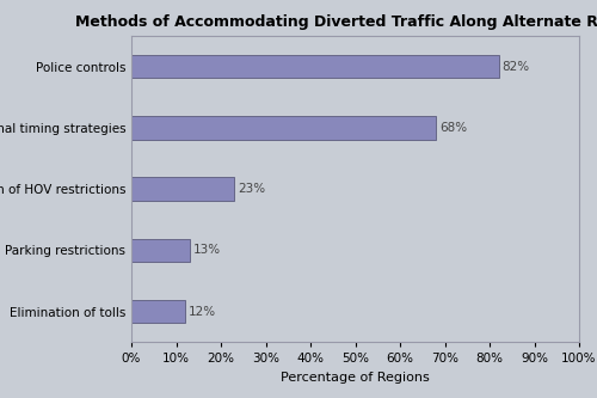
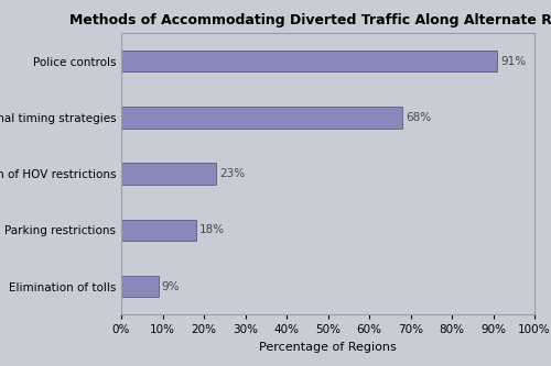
Police controls: 82% -> 91%
Parking restrictions: 13% -> 18%
Elimination of tolls: 12% -> 9%
